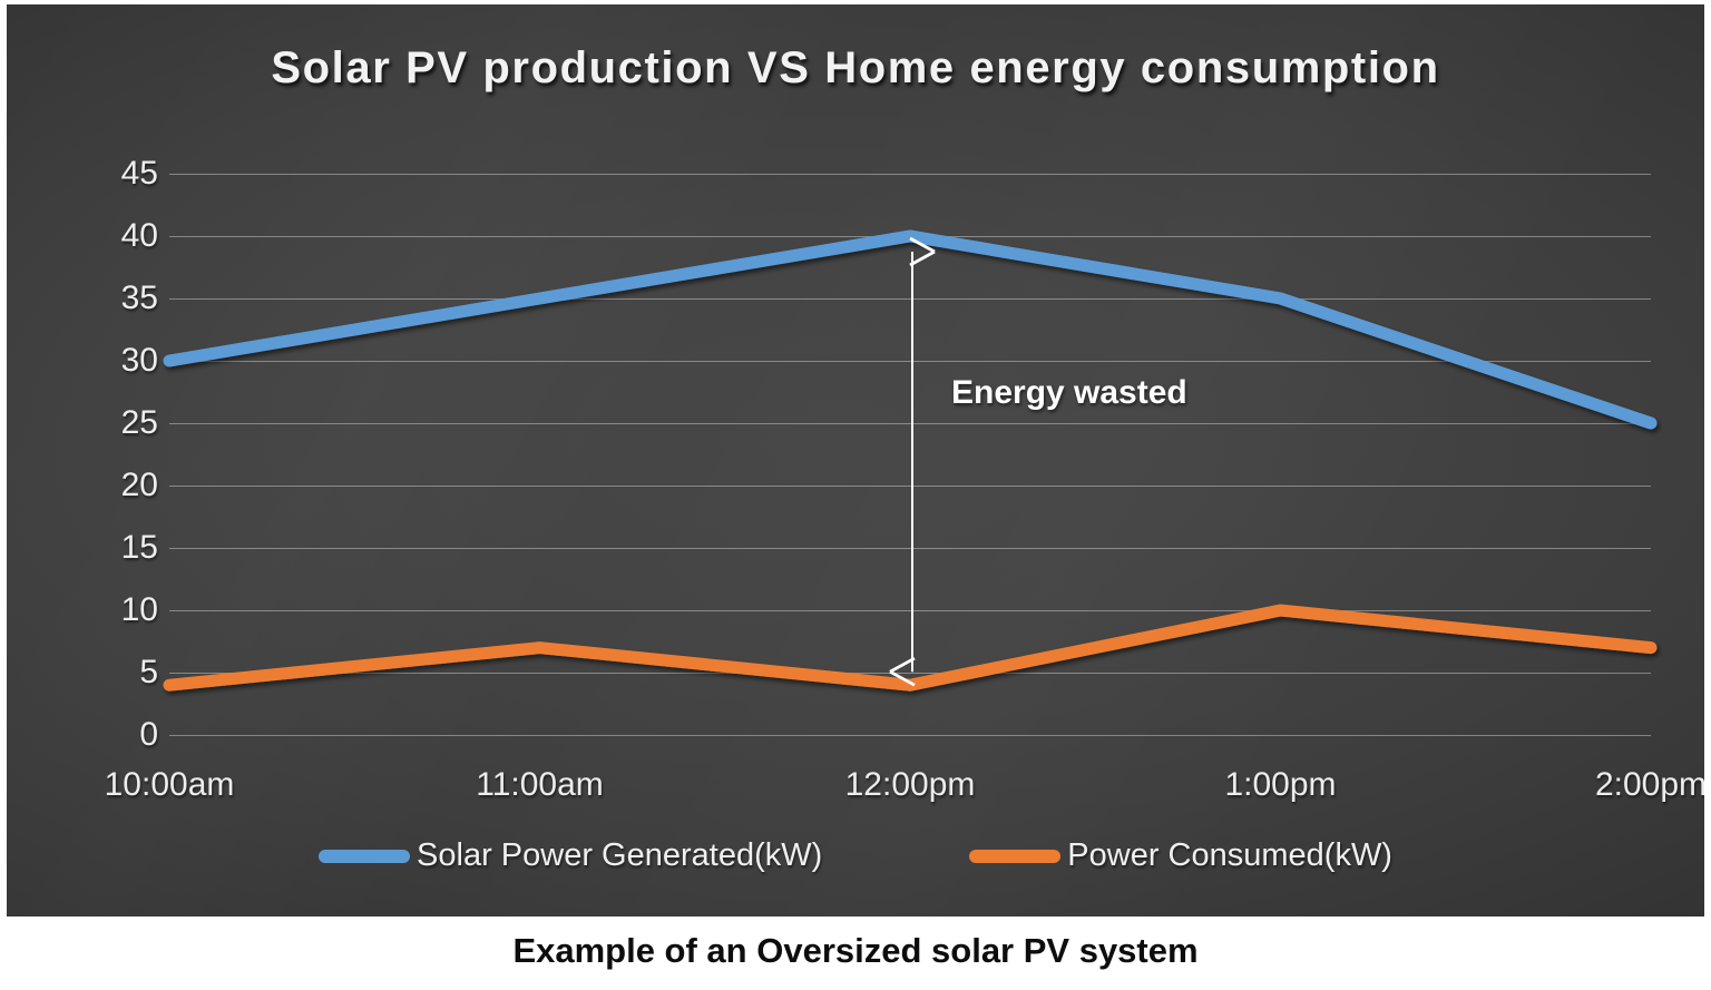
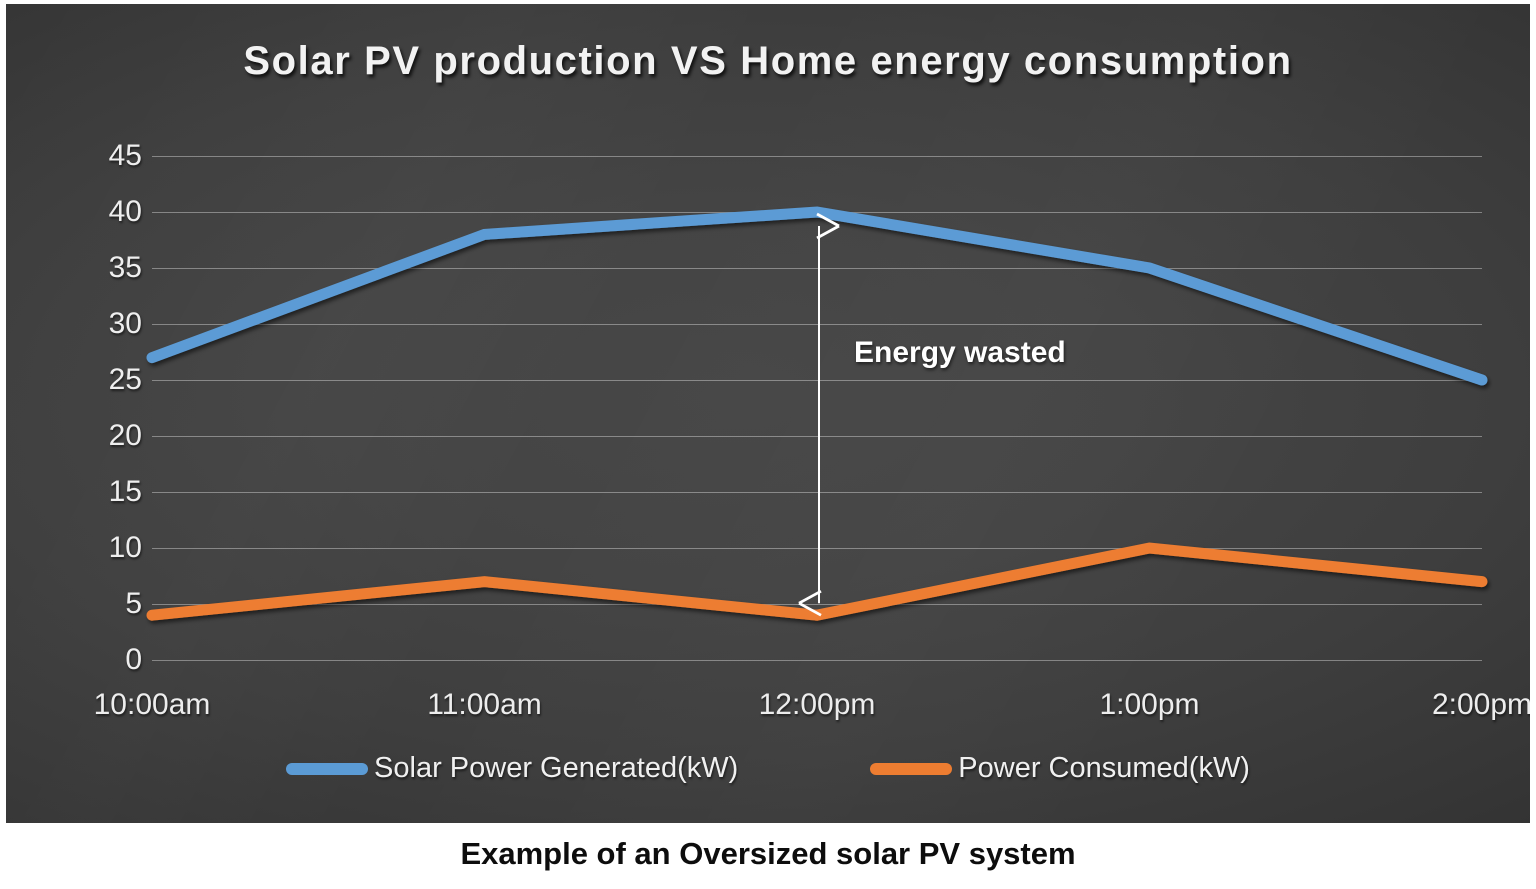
Solar Power Generated(kW)/10:00am: 30 -> 27
Solar Power Generated(kW)/11:00am: 35 -> 38
